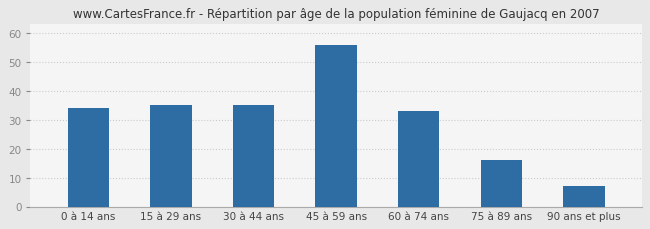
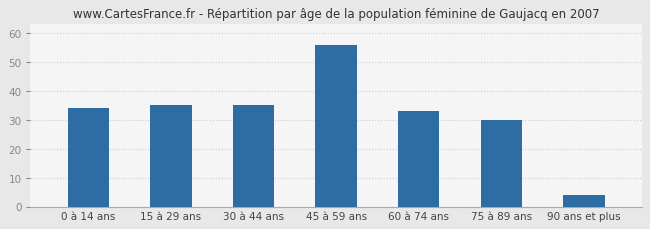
75 à 89 ans: 16 -> 30
90 ans et plus: 7 -> 4
